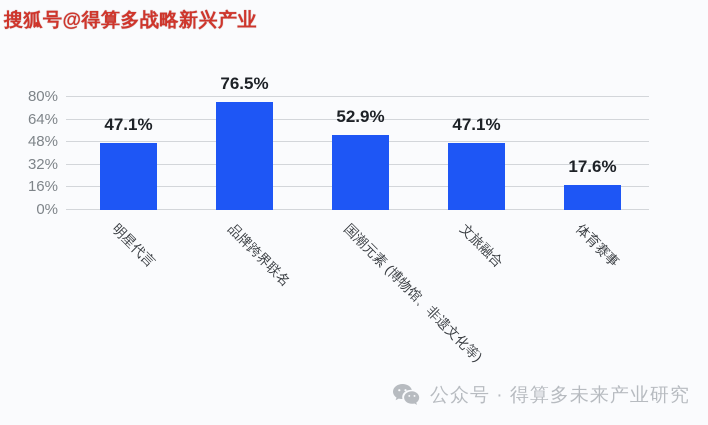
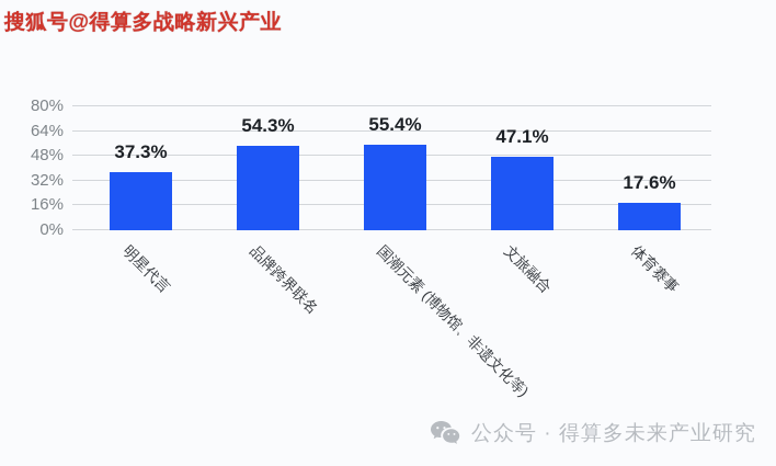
明星代言: 47.1% -> 37.3%
品牌跨界联名: 76.5% -> 54.3%
国潮元素 (博物馆、非遗文化等): 52.9% -> 55.4%
